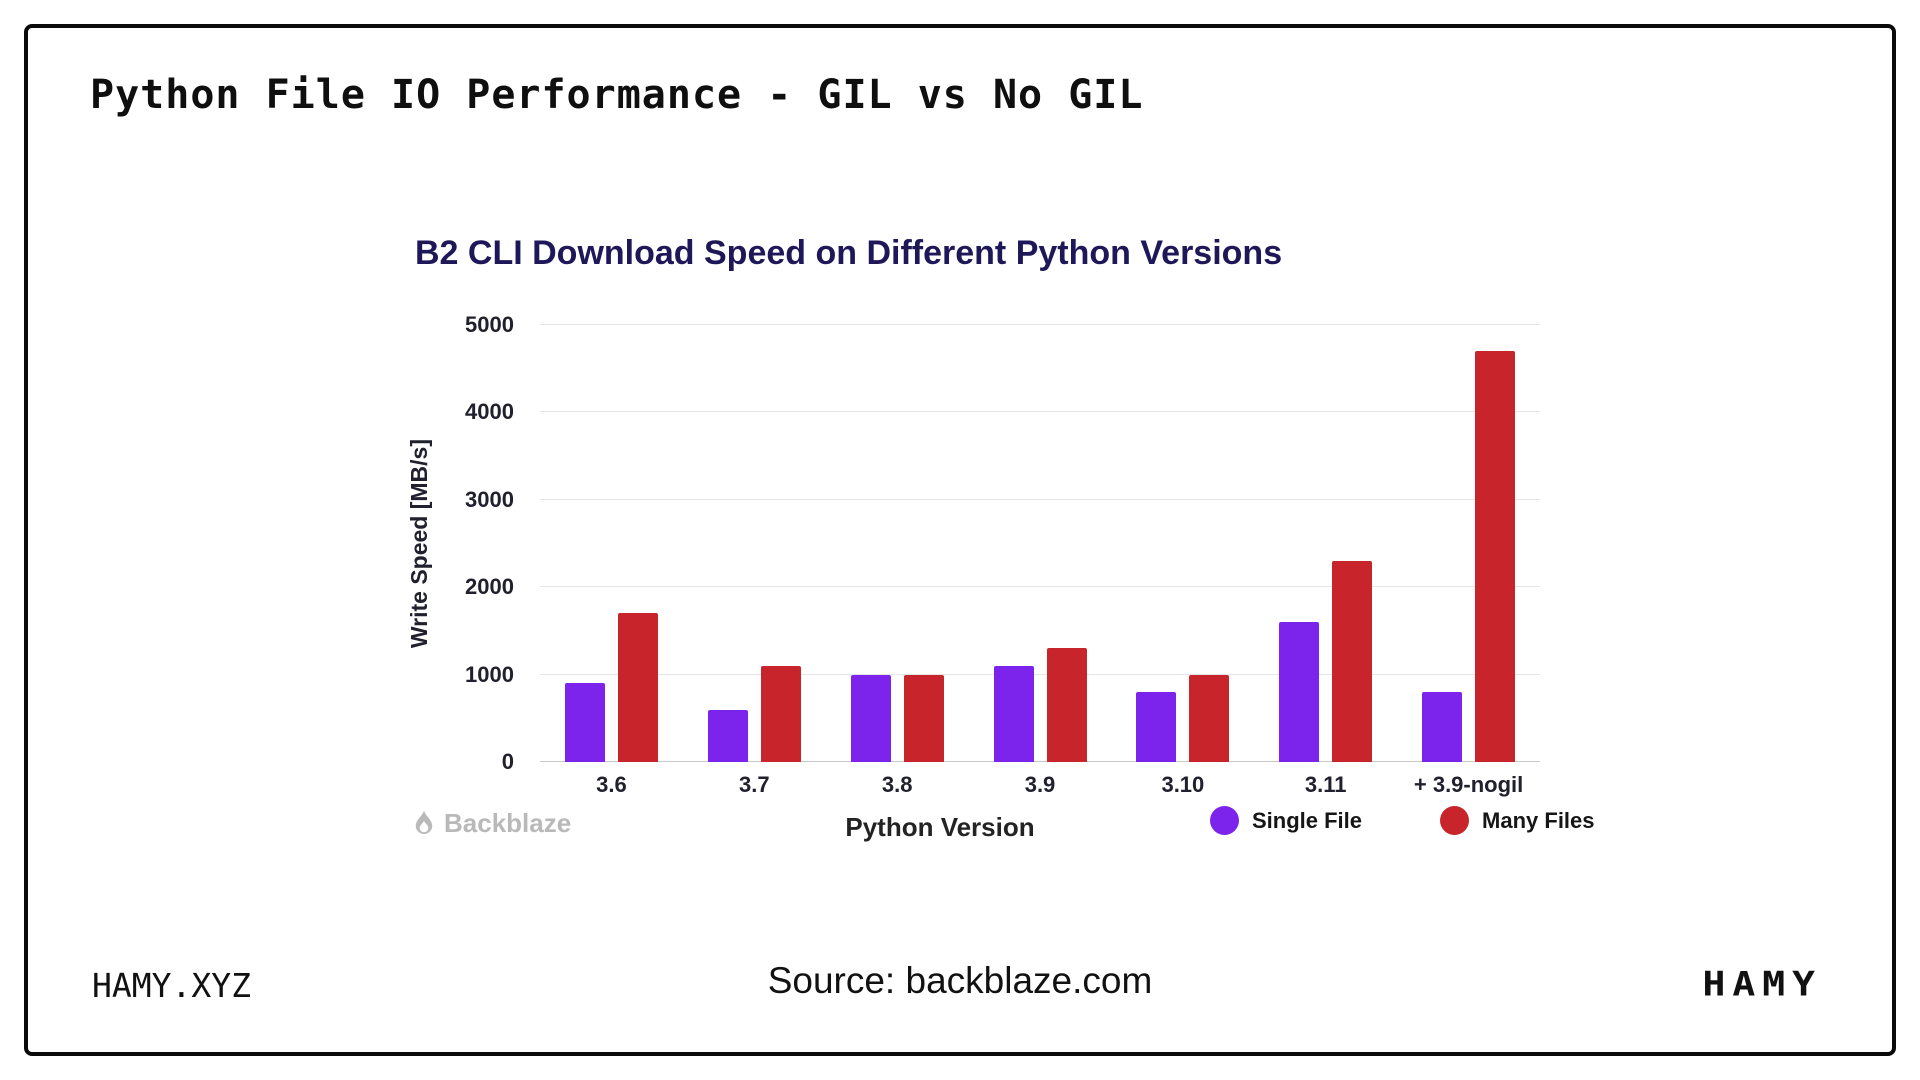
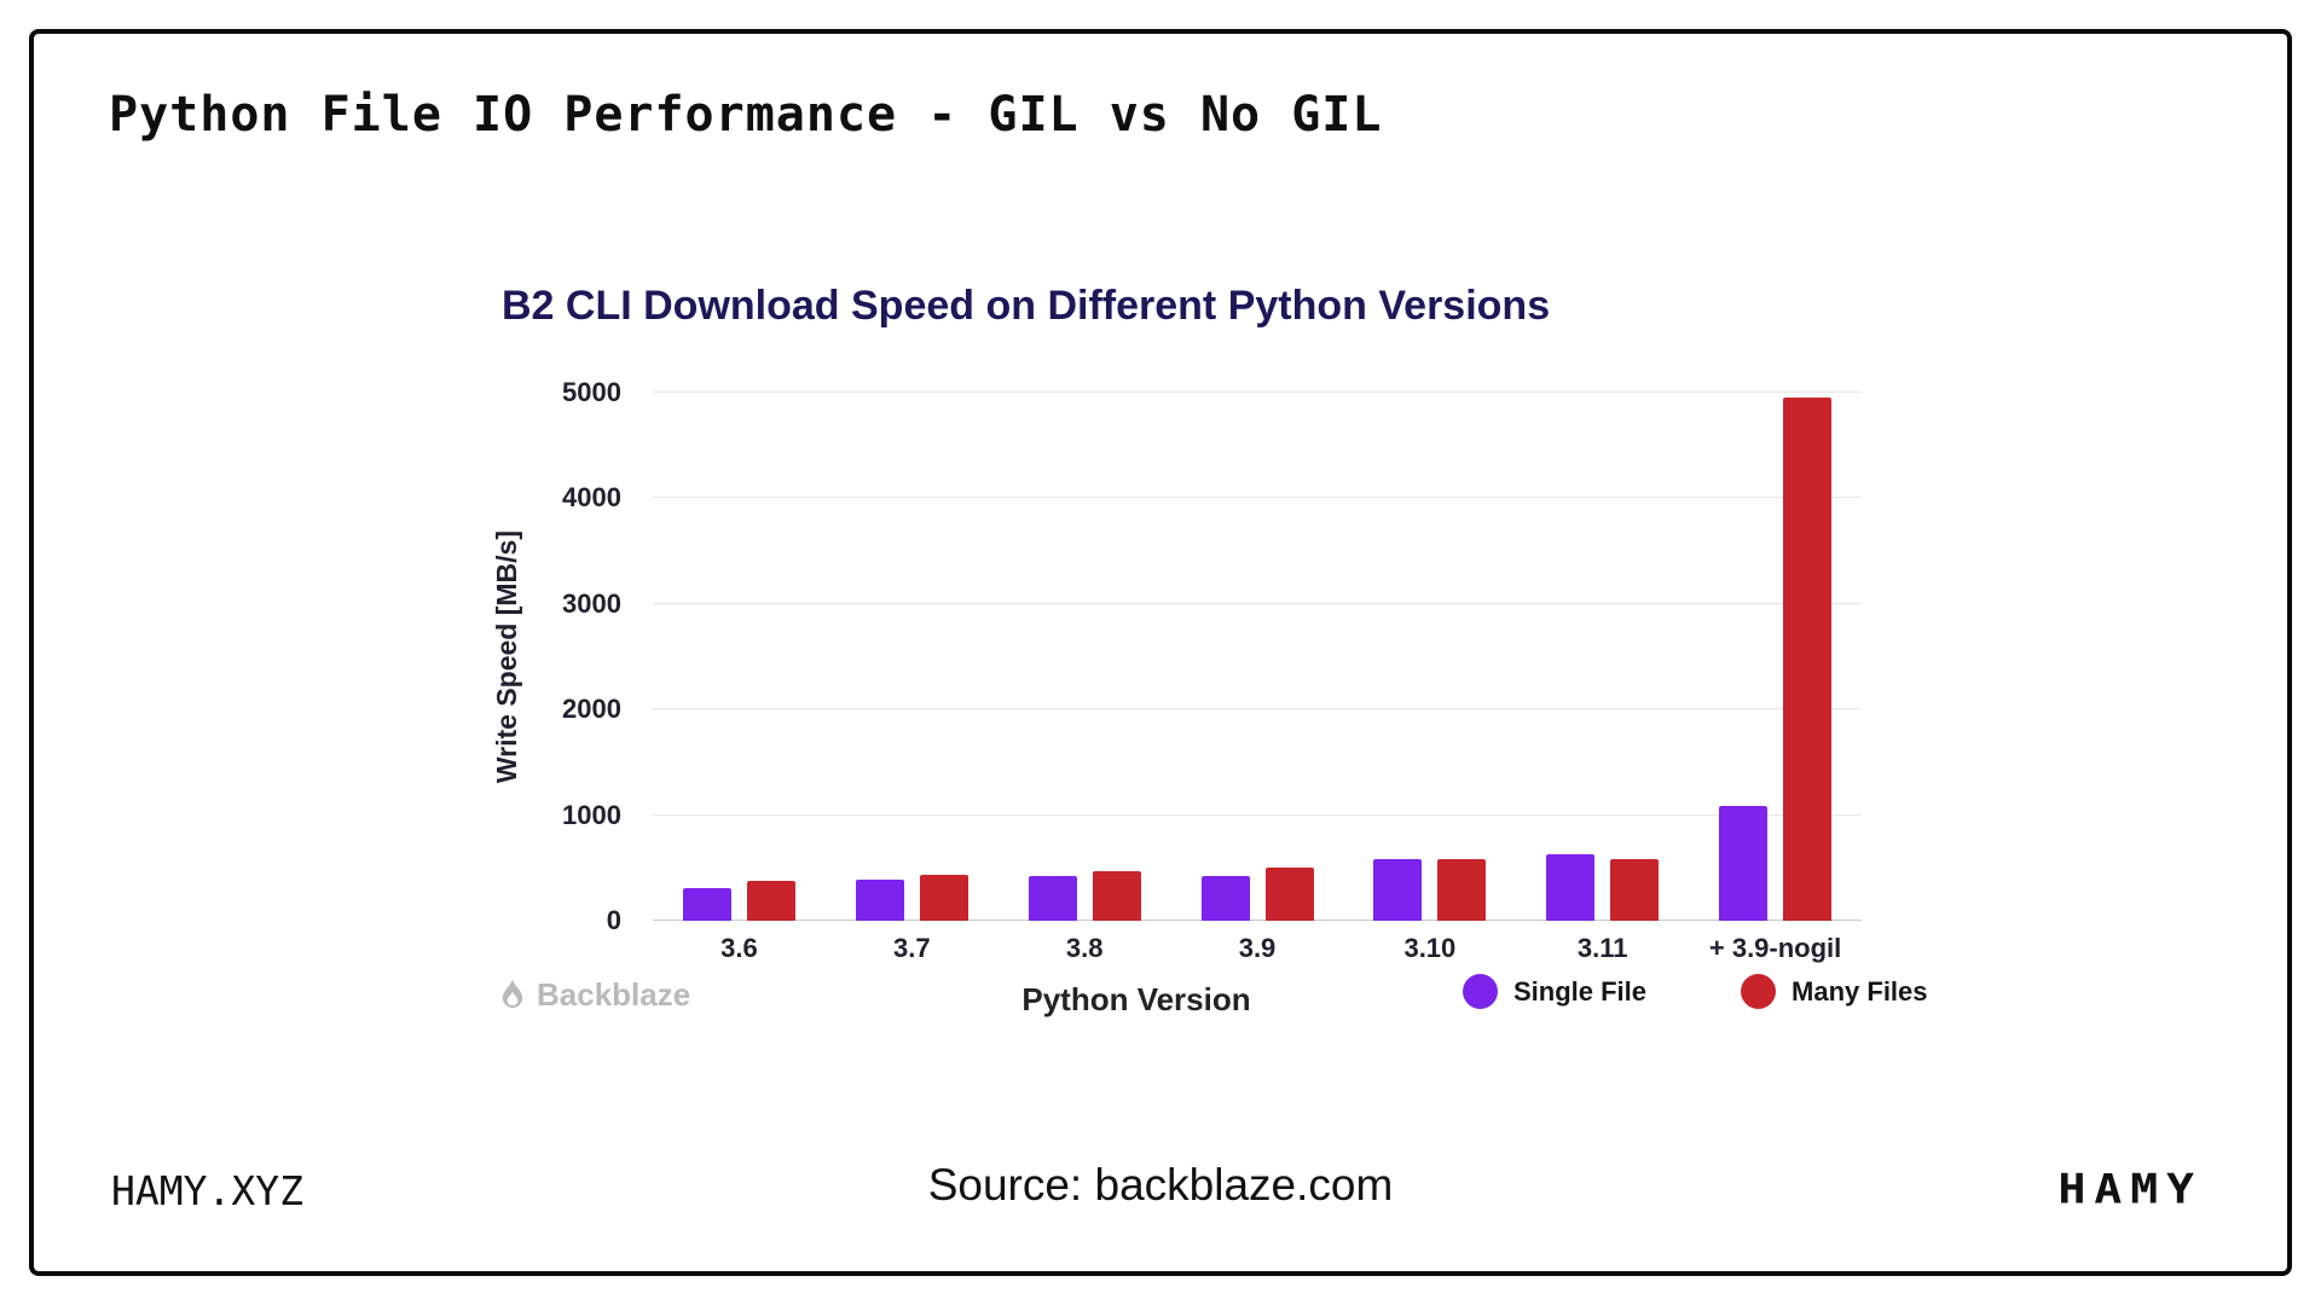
Single File/3.6: 900 -> 300
Many Files/3.6: 1700 -> 400
Single File/3.7: 600 -> 400
Many Files/3.7: 1100 -> 400
Single File/3.8: 1000 -> 400
Many Files/3.8: 1000 -> 500
Single File/3.9: 1100 -> 400
Many Files/3.9: 1300 -> 500
Single File/3.10: 800 -> 600
Many Files/3.10: 1000 -> 600
Single File/3.11: 1600 -> 600
Many Files/3.11: 2300 -> 600
Single File/+ 3.9-nogil: 800 -> 1100
Many Files/+ 3.9-nogil: 4700 -> 5000
